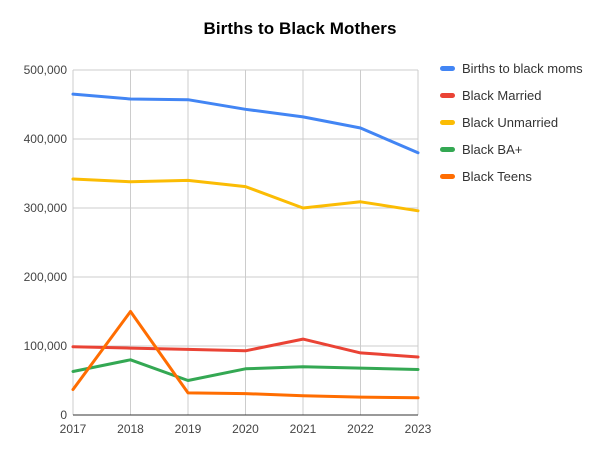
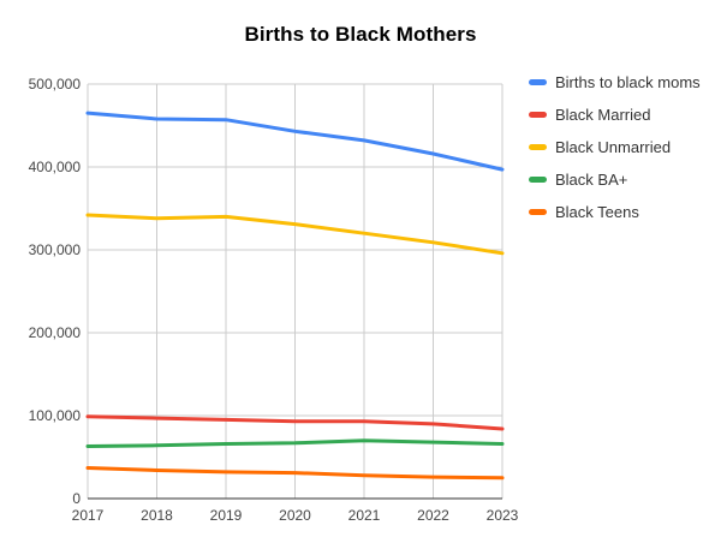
Black BA+/2018: 80000 -> 60000
Black Teens/2018: 150000 -> 30000
Black BA+/2019: 50000 -> 70000
Black Married/2021: 110000 -> 90000
Black Unmarried/2021: 300000 -> 320000
Births to black moms/2023: 380000 -> 400000
